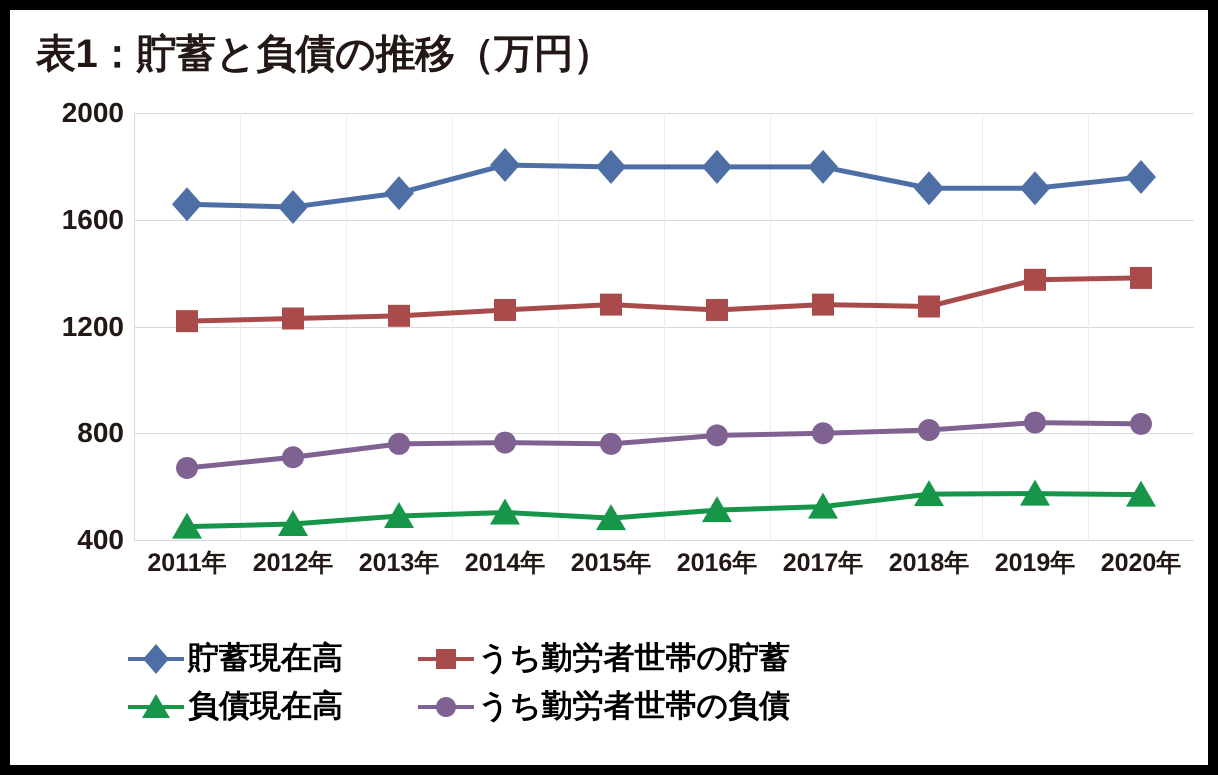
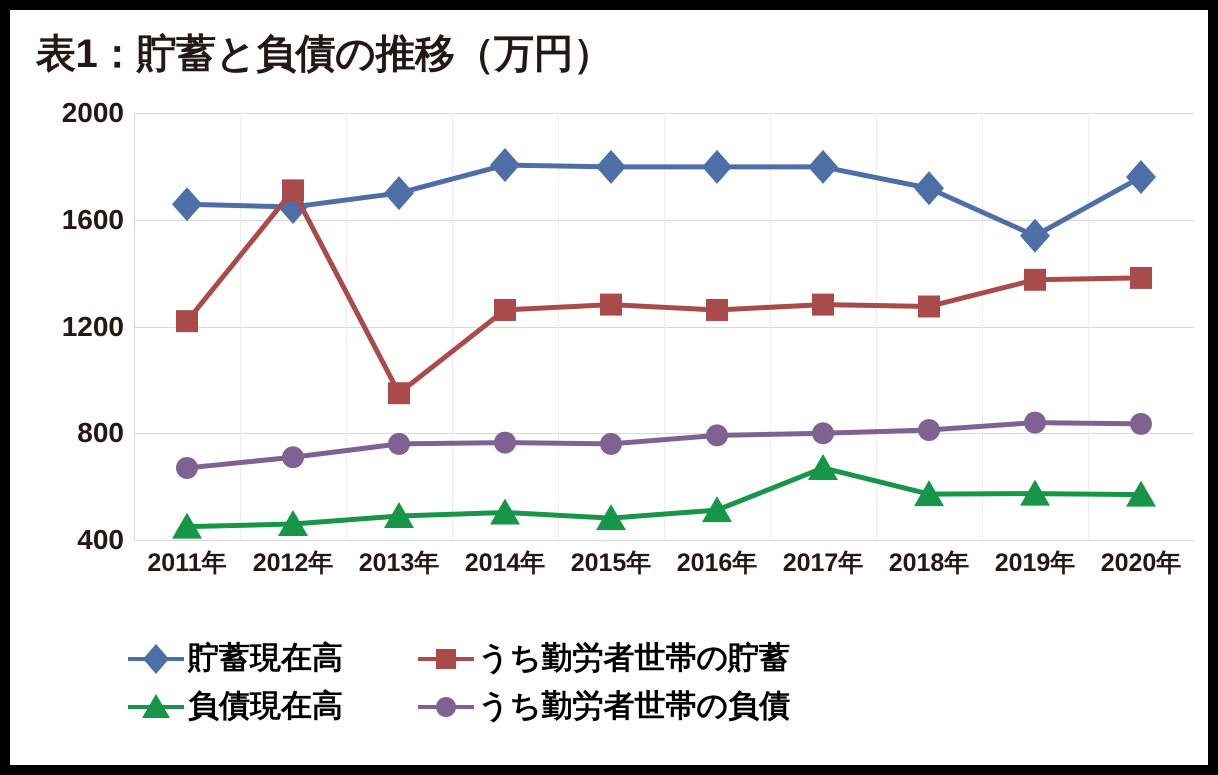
うち勤労者世帯の貯蓄/2012年: 1230 -> 1710
うち勤労者世帯の貯蓄/2013年: 1240 -> 950
負債現在高/2017年: 520 -> 670
貯蓄現在高/2019年: 1720 -> 1540
